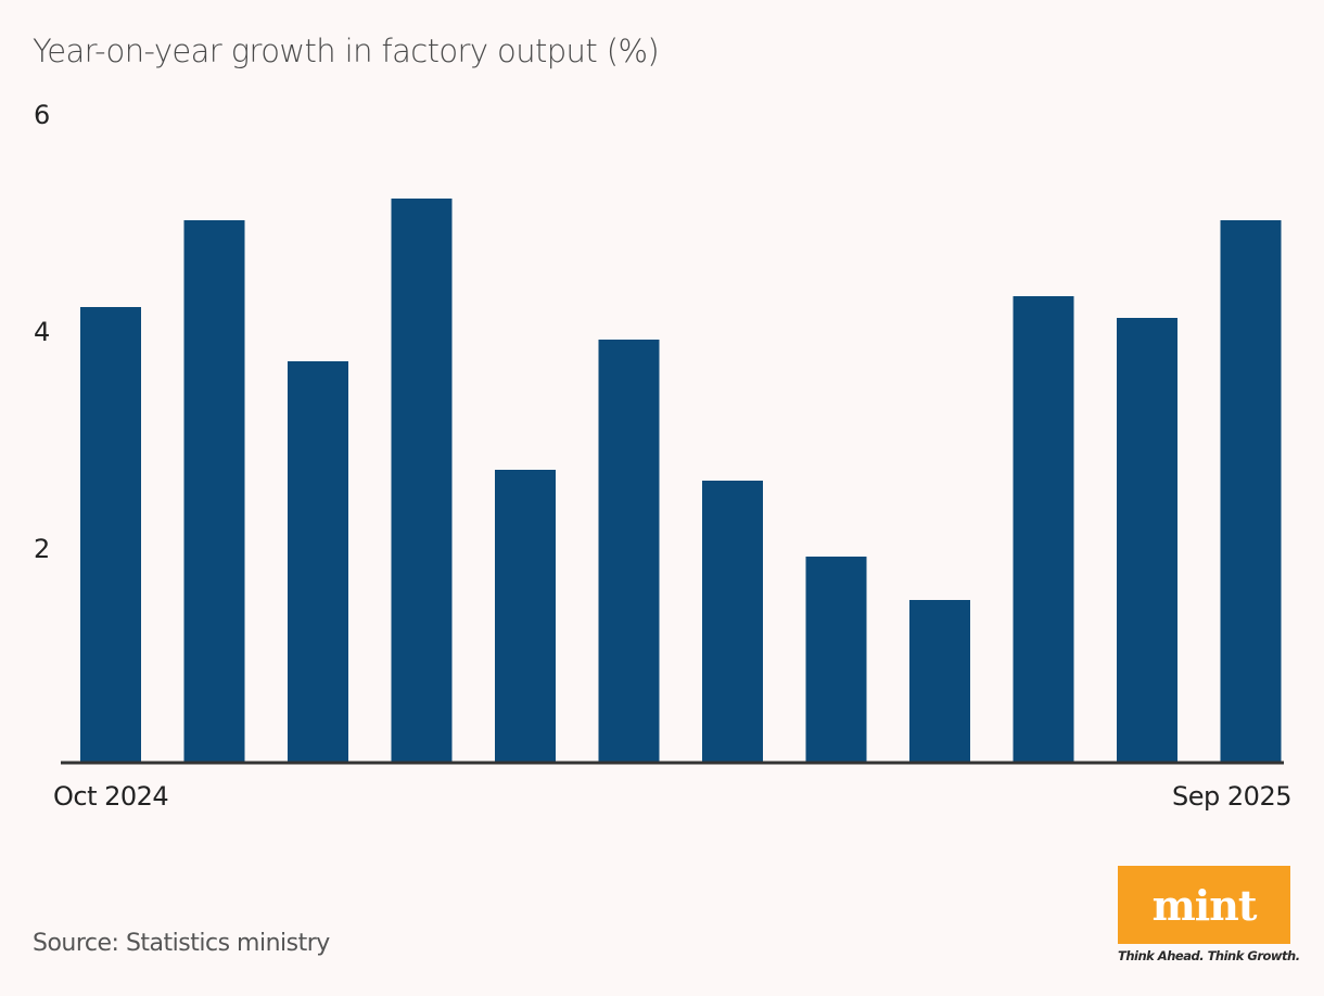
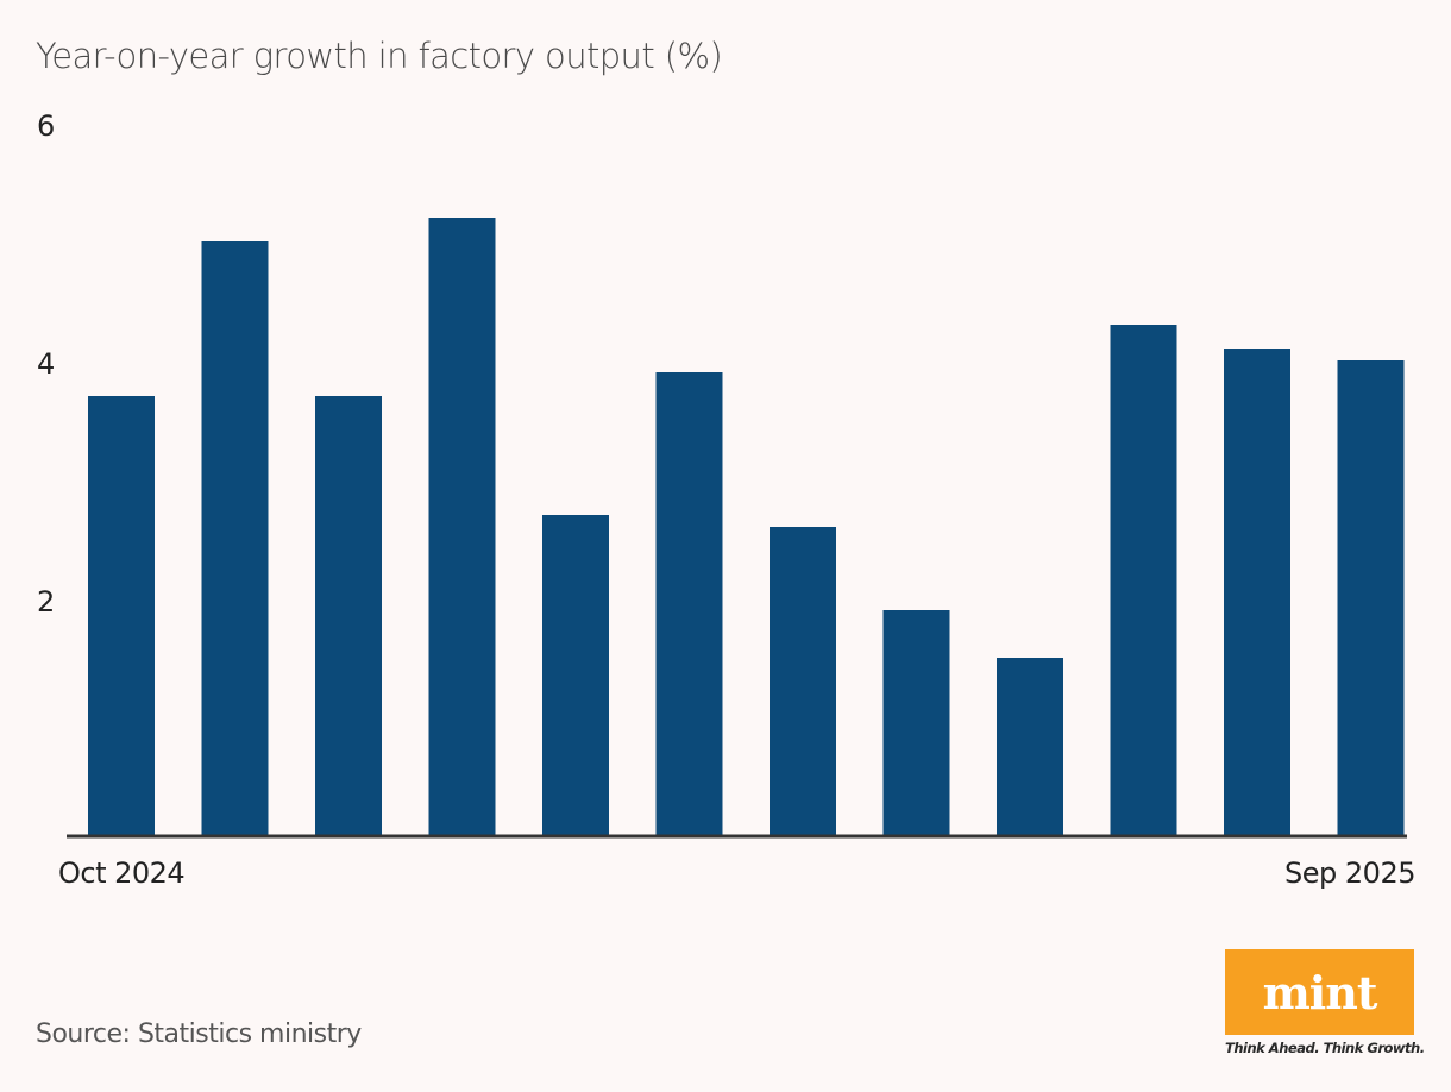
Oct 2024: 4.2 -> 3.7
Sep 2025: 5.0 -> 4.0
